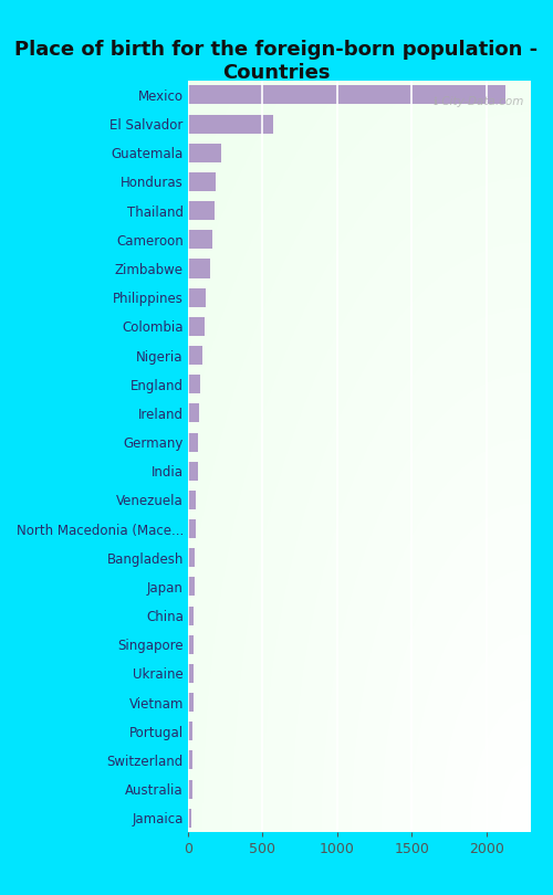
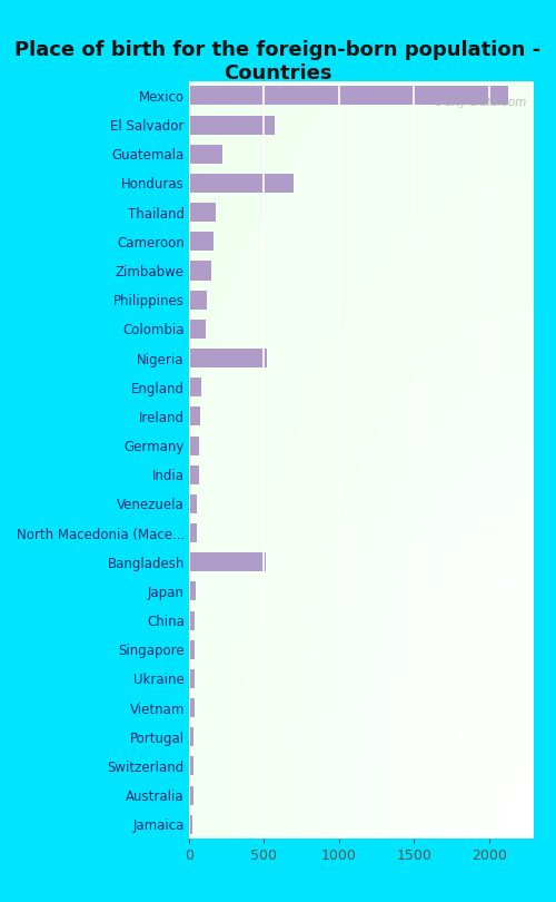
Honduras: 180 -> 700
Nigeria: 100 -> 520
Bangladesh: 40 -> 510
